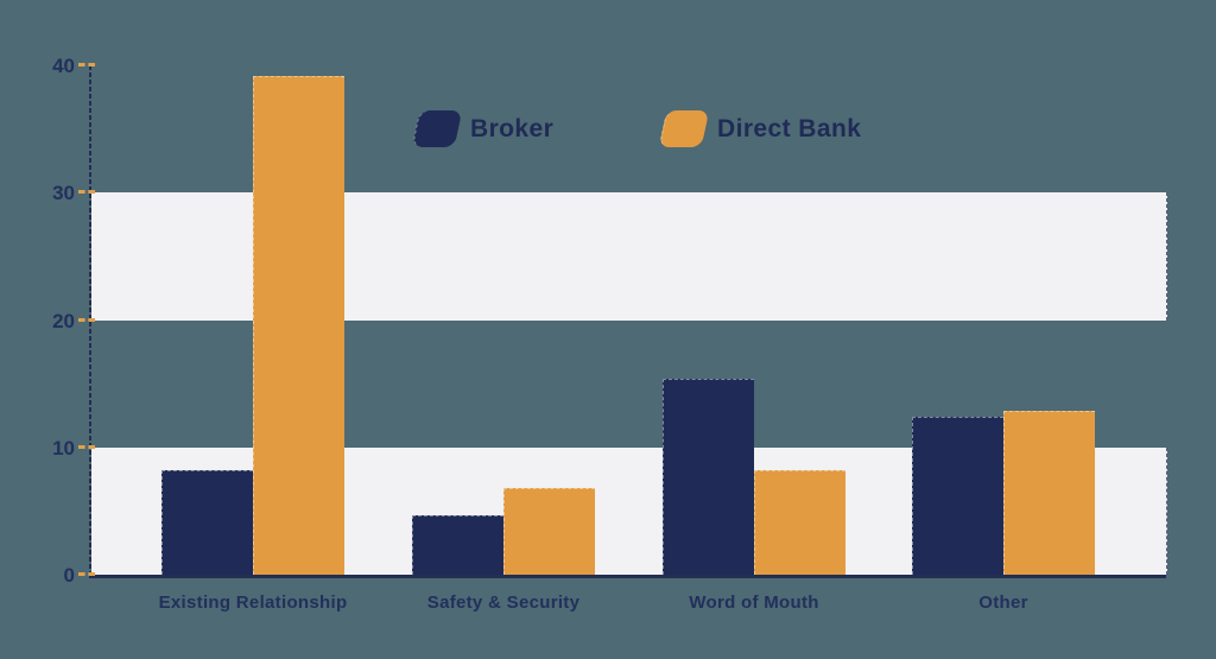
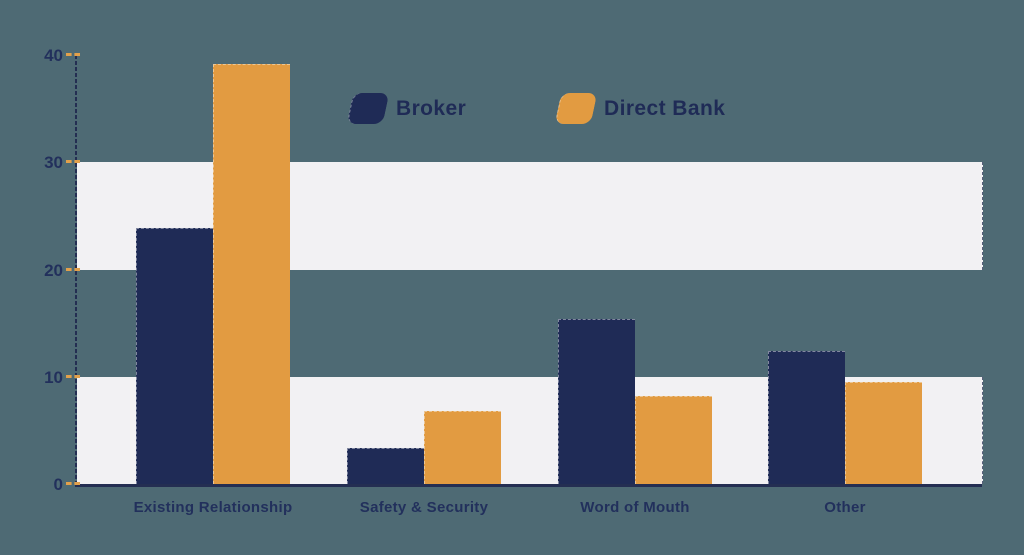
Broker/Existing Relationship: 8.2 -> 23.9
Broker/Safety & Security: 4.7 -> 3.4
Direct Bank/Other: 12.9 -> 9.5
